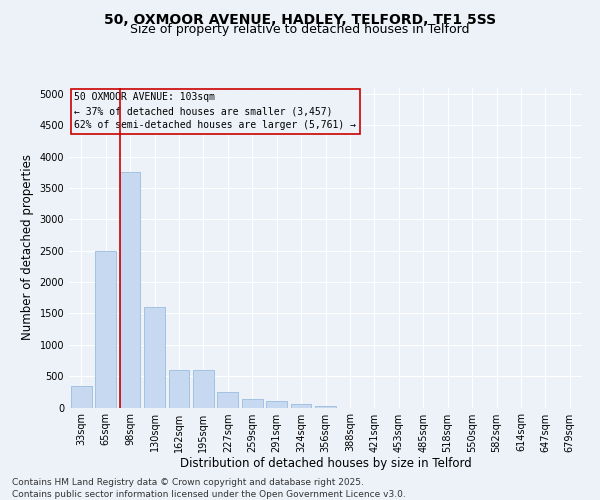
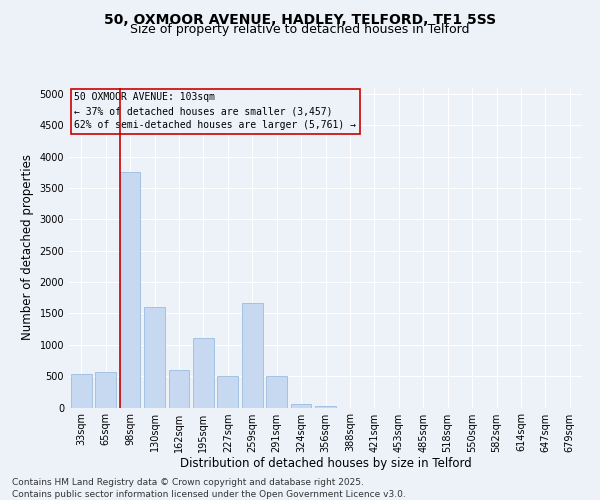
33sqm: 350 -> 540
65sqm: 2500 -> 560
195sqm: 600 -> 1100
227sqm: 250 -> 500
259sqm: 130 -> 1660
291sqm: 100 -> 500
